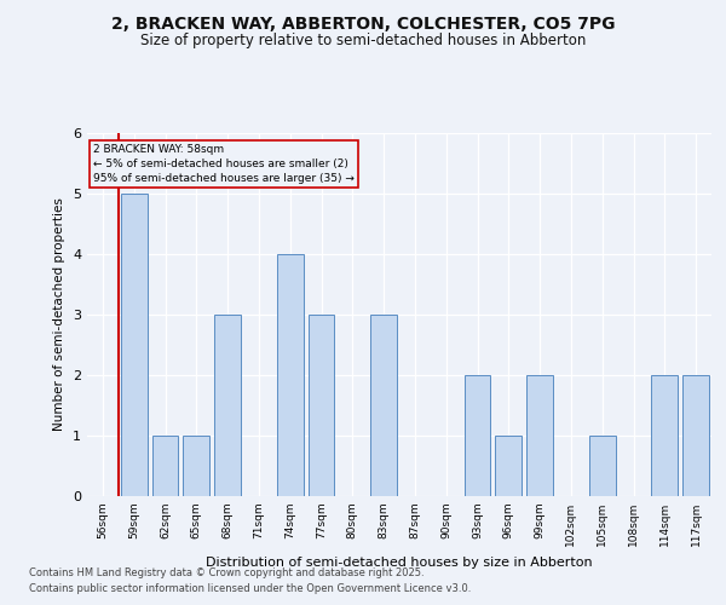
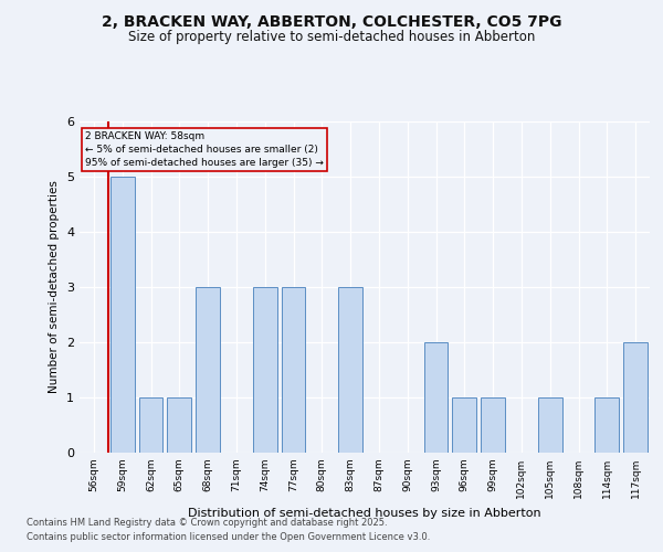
74sqm: 4 -> 3
99sqm: 2 -> 1
114sqm: 2 -> 1
